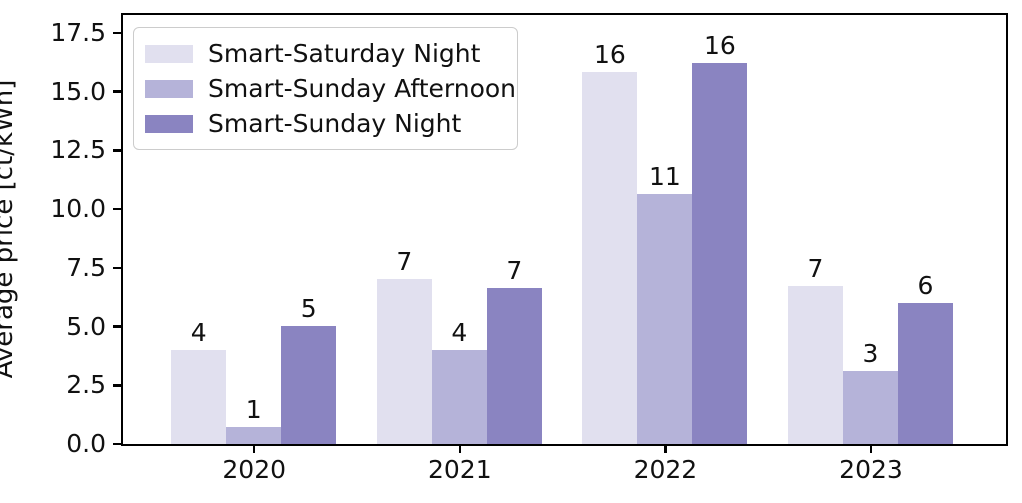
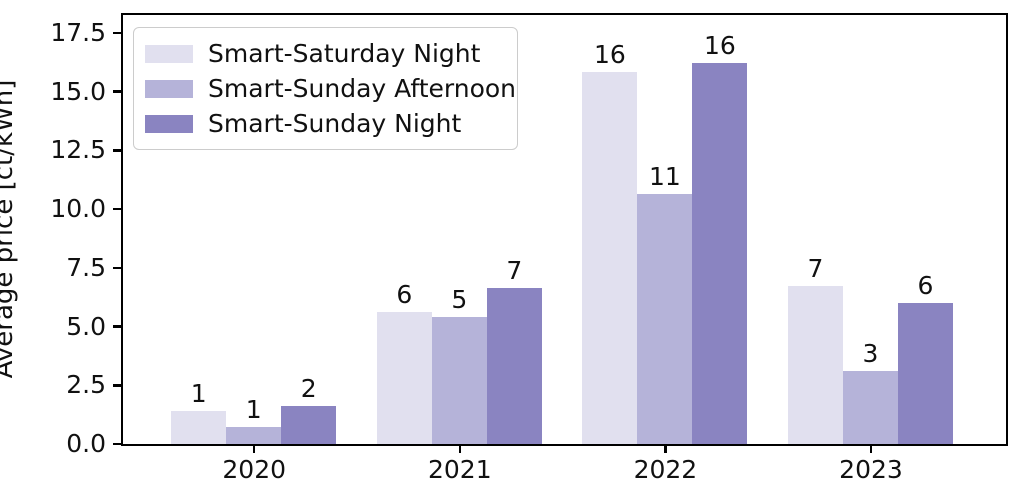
Smart-Saturday Night/2020: 4 -> 1
Smart-Sunday Night/2020: 5 -> 2
Smart-Saturday Night/2021: 7 -> 6
Smart-Sunday Afternoon/2021: 4 -> 5
